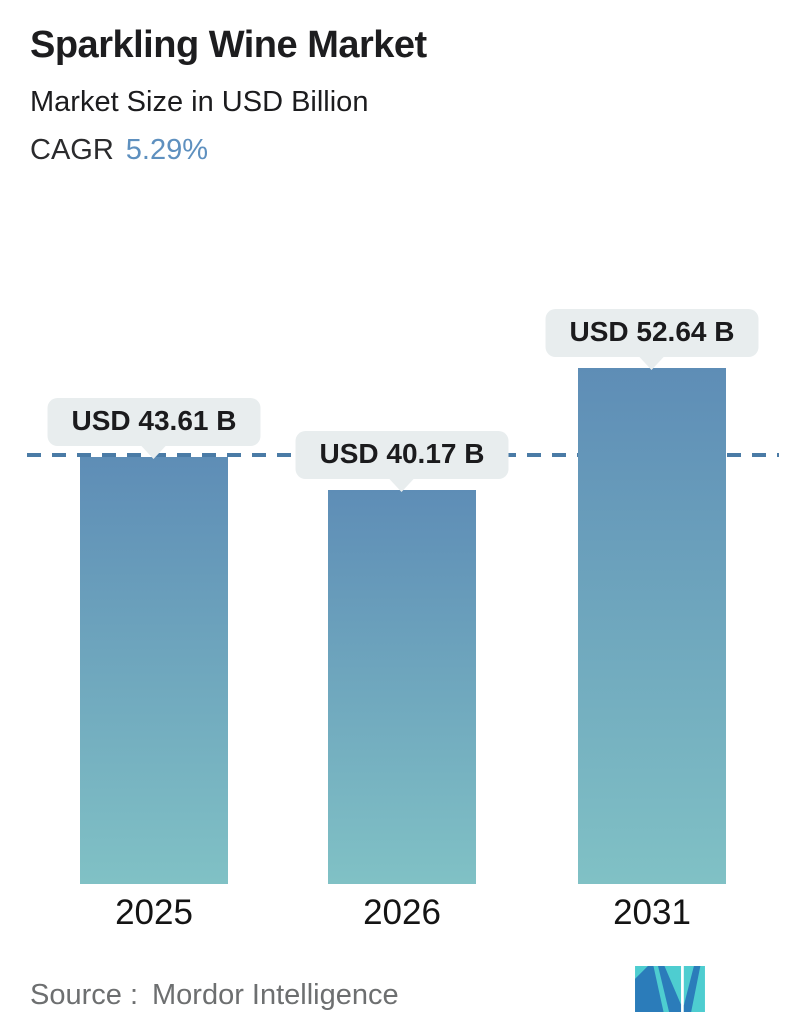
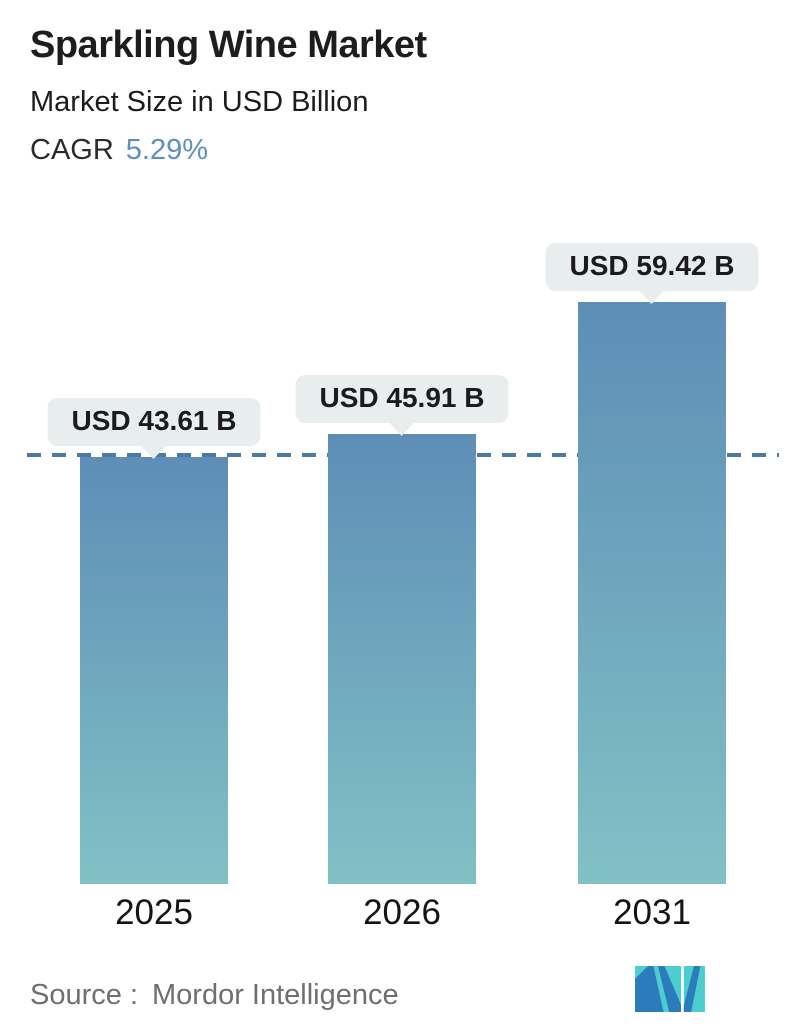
2026: 40.17 -> 45.91
2031: 52.64 -> 59.42
